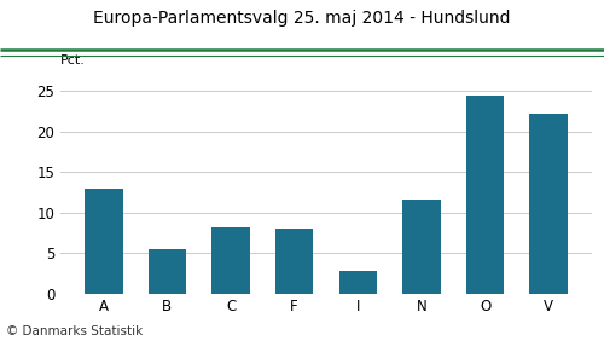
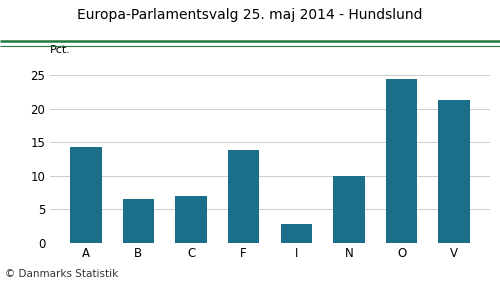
A: 13.0 -> 14.3
B: 5.4 -> 6.5
C: 8.2 -> 7.0
F: 8.0 -> 13.9
N: 11.6 -> 10.0
V: 22.2 -> 21.3
